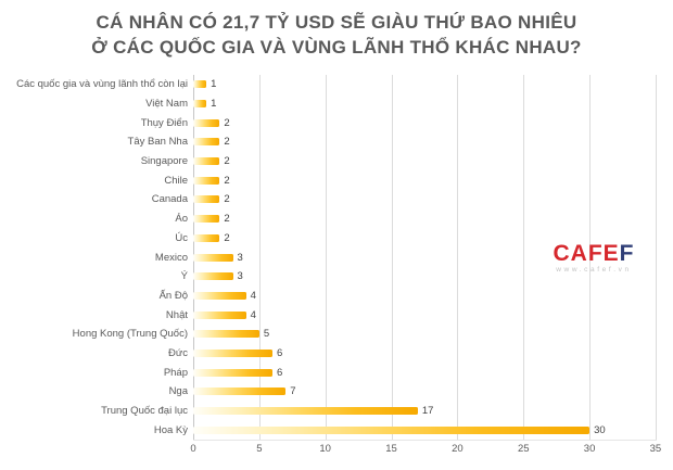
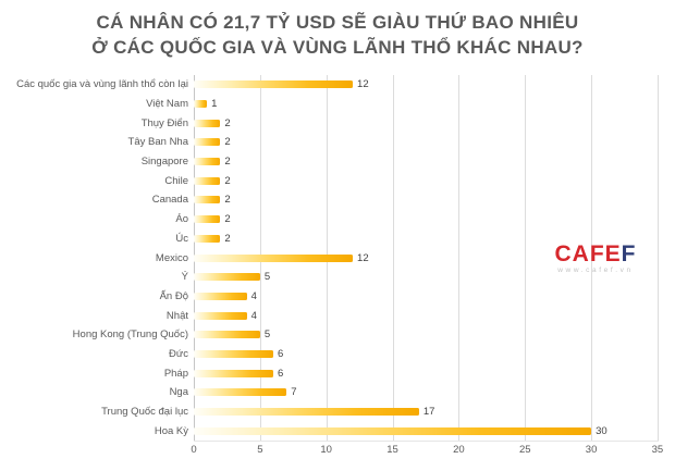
Các quốc gia và vùng lãnh thổ còn lại: 1 -> 12
Mexico: 3 -> 12
Ý: 3 -> 5
